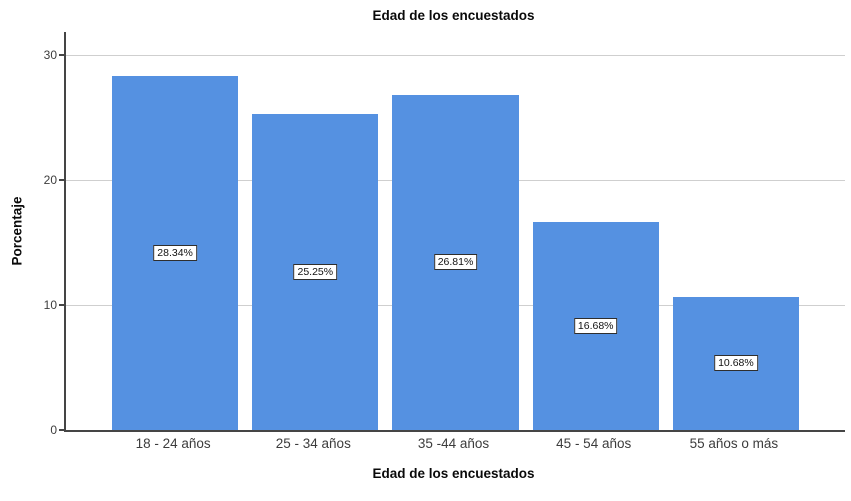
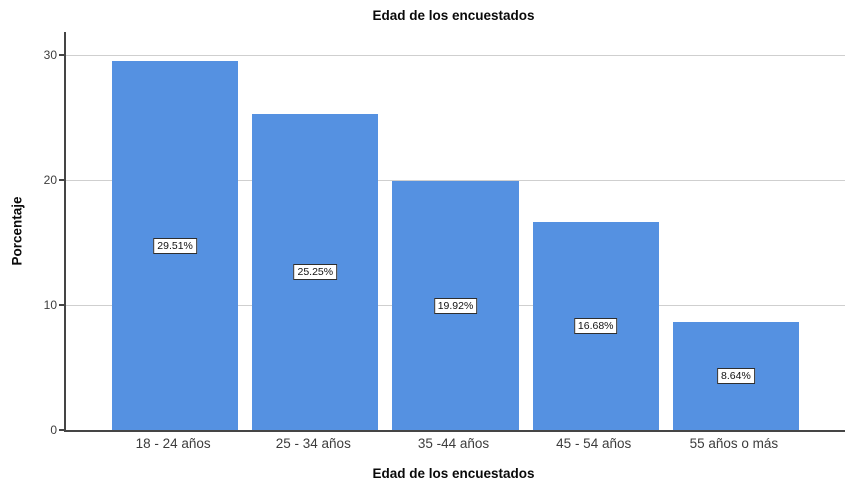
18 - 24 años: 28.34% -> 29.51%
35 -44 años: 26.81% -> 19.92%
55 años o más: 10.68% -> 8.64%
